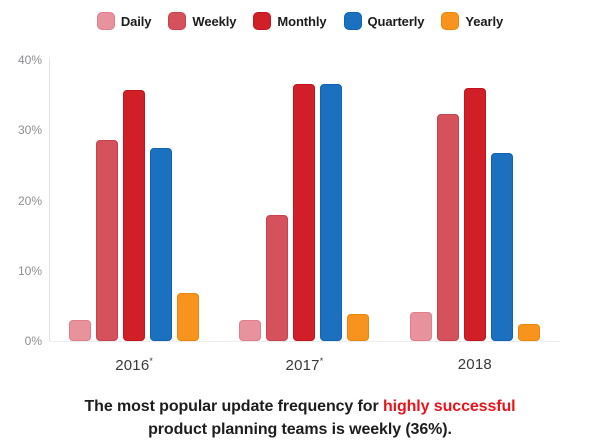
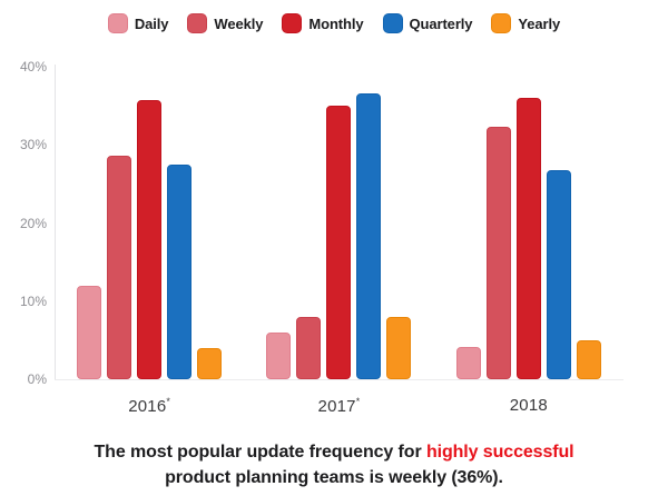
Daily/2016: 3% -> 12%
Yearly/2016: 7% -> 4%
Daily/2017: 3% -> 6%
Weekly/2017: 18% -> 8%
Monthly/2017: 37% -> 35%
Yearly/2017: 4% -> 8%
Yearly/2018: 2% -> 5%
